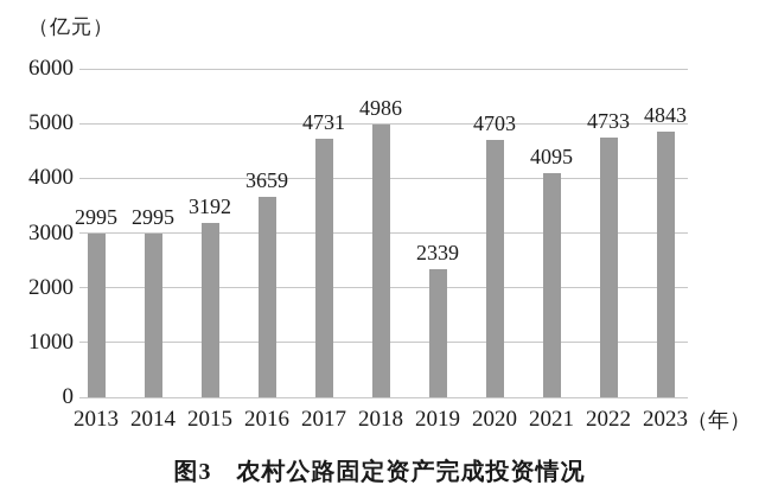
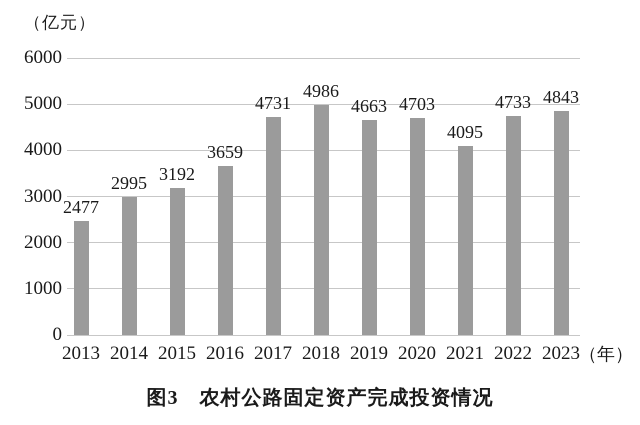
2013: 2995 -> 2477
2019: 2339 -> 4663
